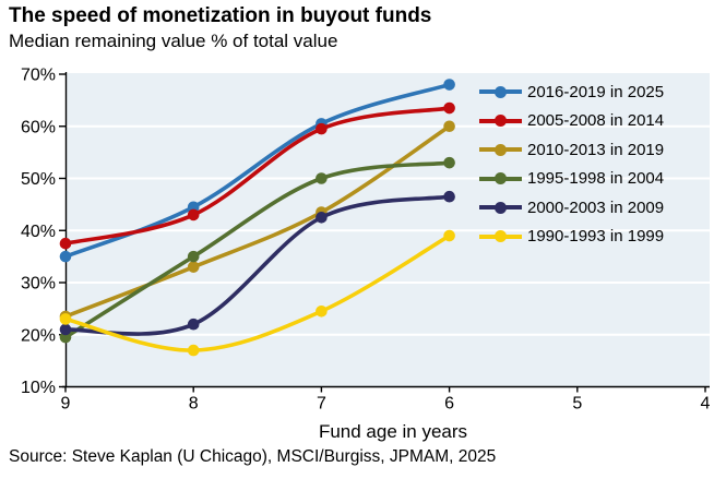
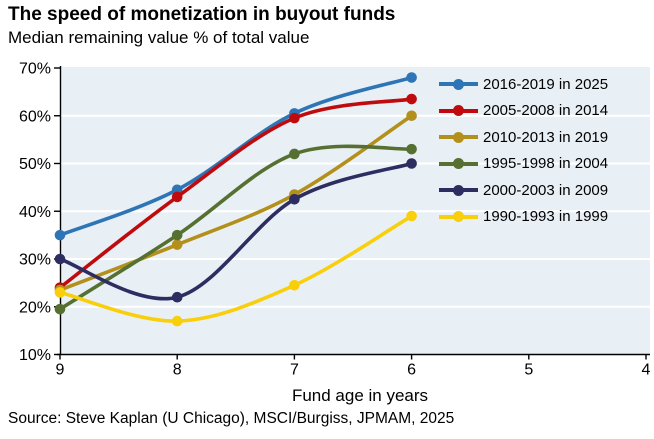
2005-2008 in 2014/9: 38% -> 24%
2000-2003 in 2009/9: 21% -> 30%
1995-1998 in 2004/7: 50% -> 52%
2000-2003 in 2009/6: 46% -> 50%
